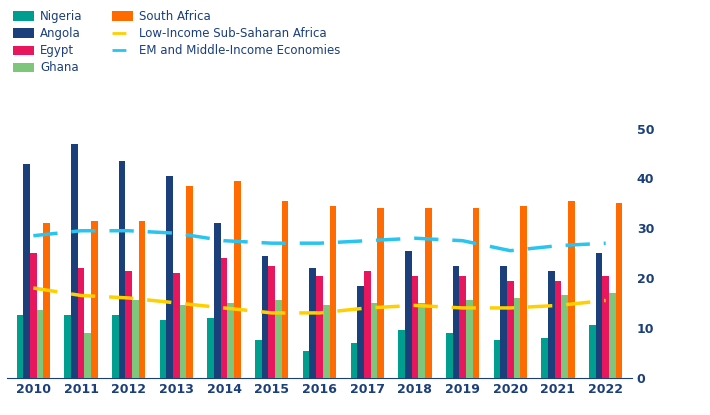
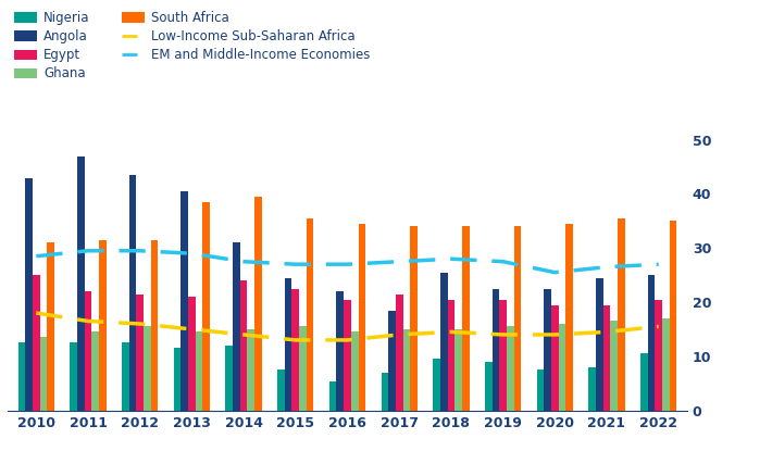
Ghana/2011: 9.0 -> 14.5
Angola/2021: 21.5 -> 24.5
